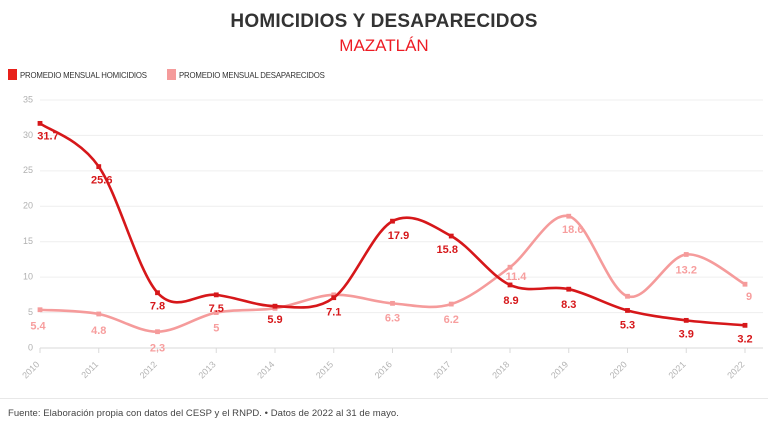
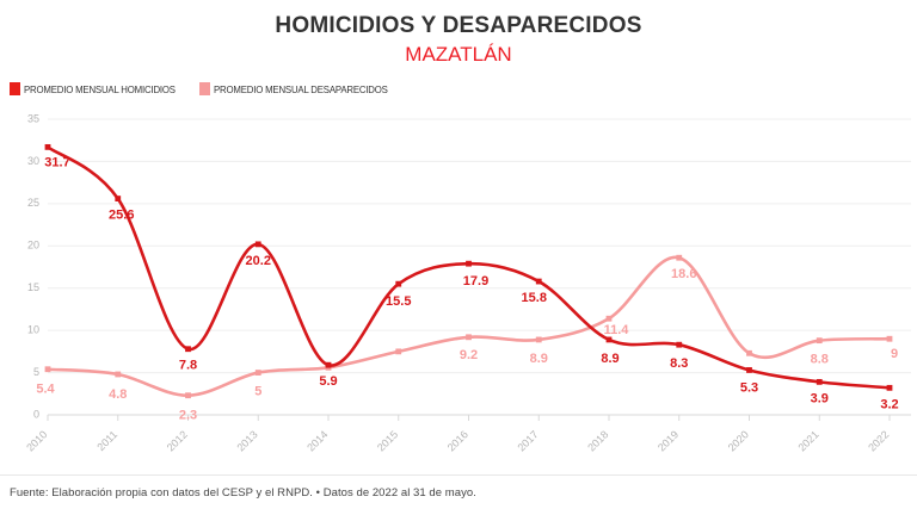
PROMEDIO MENSUAL HOMICIDIOS/2013: 7.5 -> 20.2
PROMEDIO MENSUAL HOMICIDIOS/2015: 7.1 -> 15.5
PROMEDIO MENSUAL DESAPARECIDOS/2016: 6.3 -> 9.2
PROMEDIO MENSUAL DESAPARECIDOS/2017: 6.2 -> 8.9
PROMEDIO MENSUAL DESAPARECIDOS/2021: 13.2 -> 8.8
